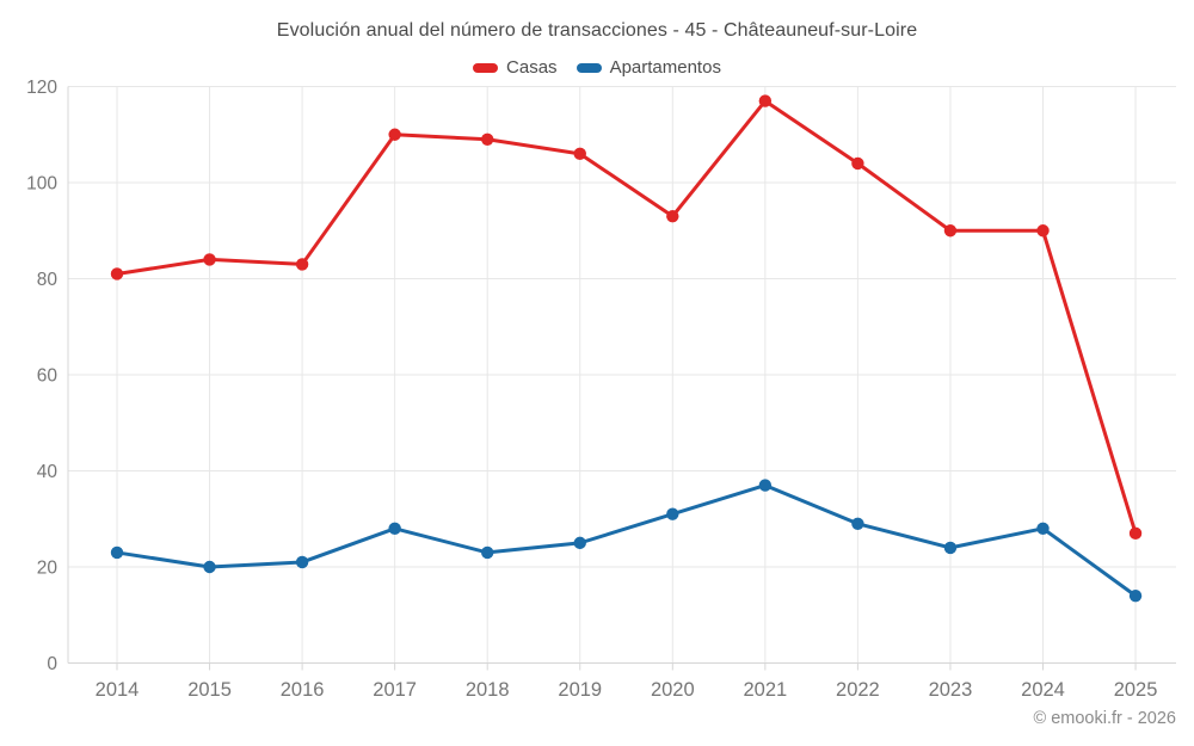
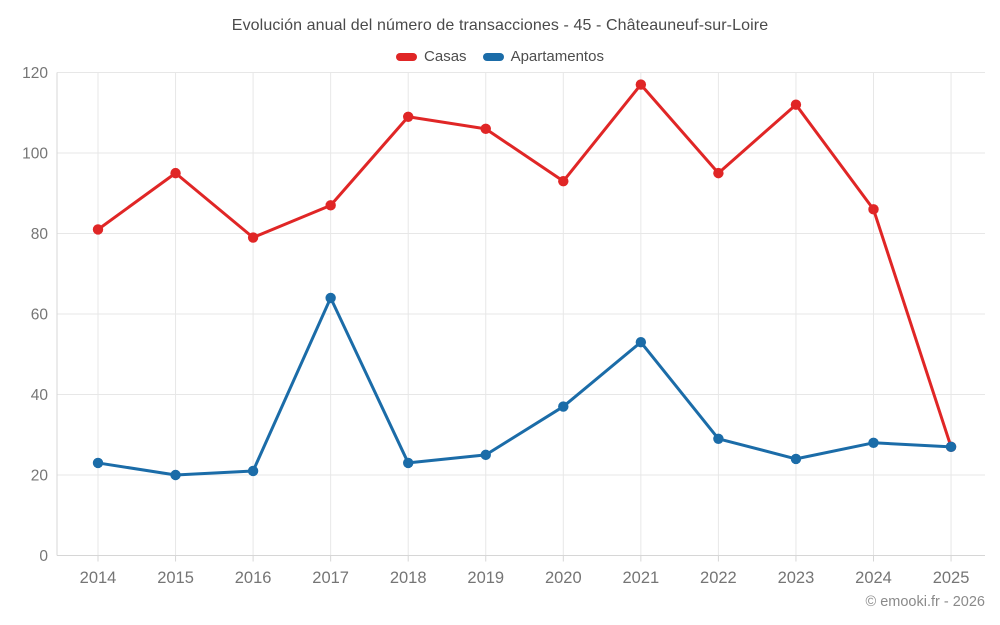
Casas/2015: 84 -> 95
Casas/2016: 83 -> 79
Casas/2017: 110 -> 87
Apartamentos/2017: 28 -> 64
Apartamentos/2020: 31 -> 37
Apartamentos/2021: 37 -> 53
Casas/2022: 104 -> 95
Casas/2023: 90 -> 112
Casas/2024: 90 -> 86
Apartamentos/2025: 14 -> 27
